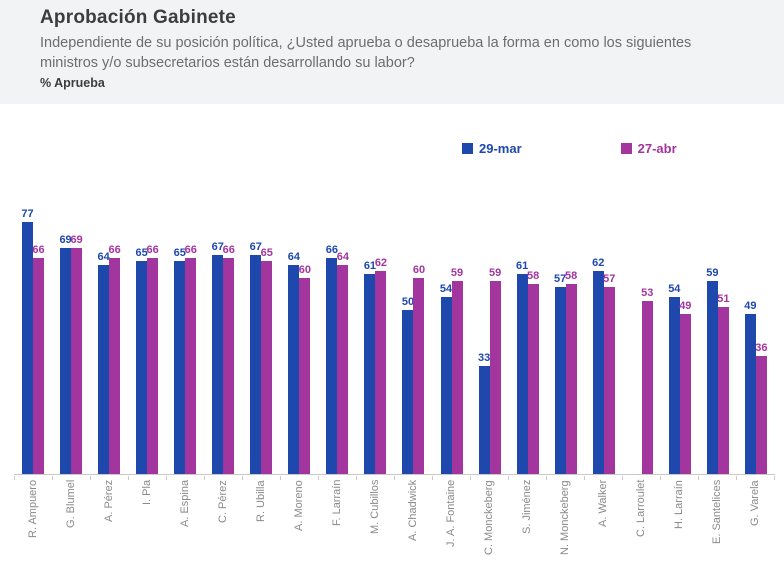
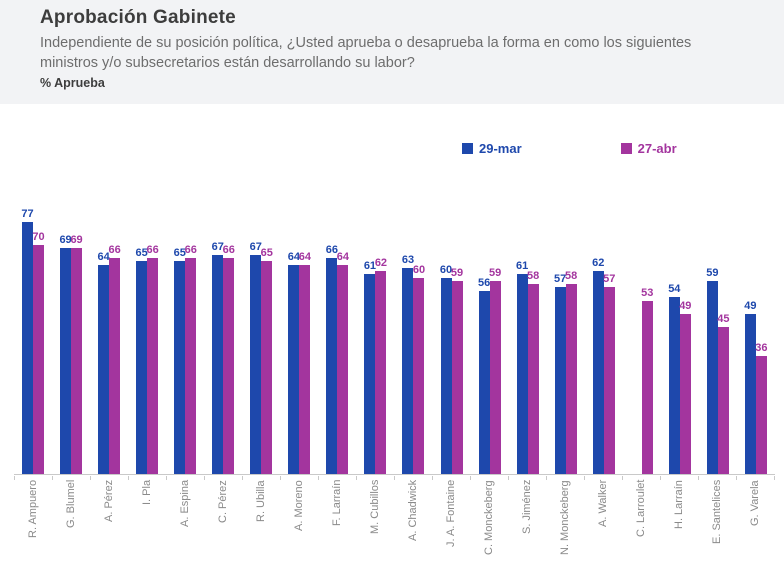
27-abr/R. Ampuero: 66 -> 70
27-abr/A. Moreno: 60 -> 64
29-mar/A. Chadwick: 50 -> 63
29-mar/J. A. Fontaine: 54 -> 60
29-mar/C. Monckeberg: 33 -> 56
27-abr/E. Santelices: 51 -> 45
